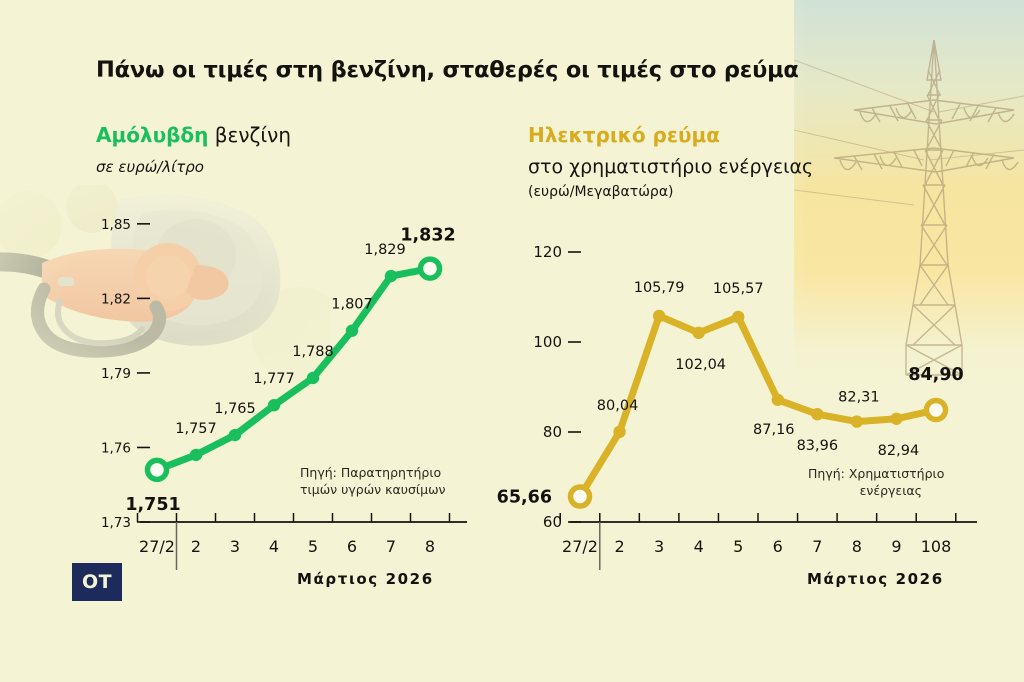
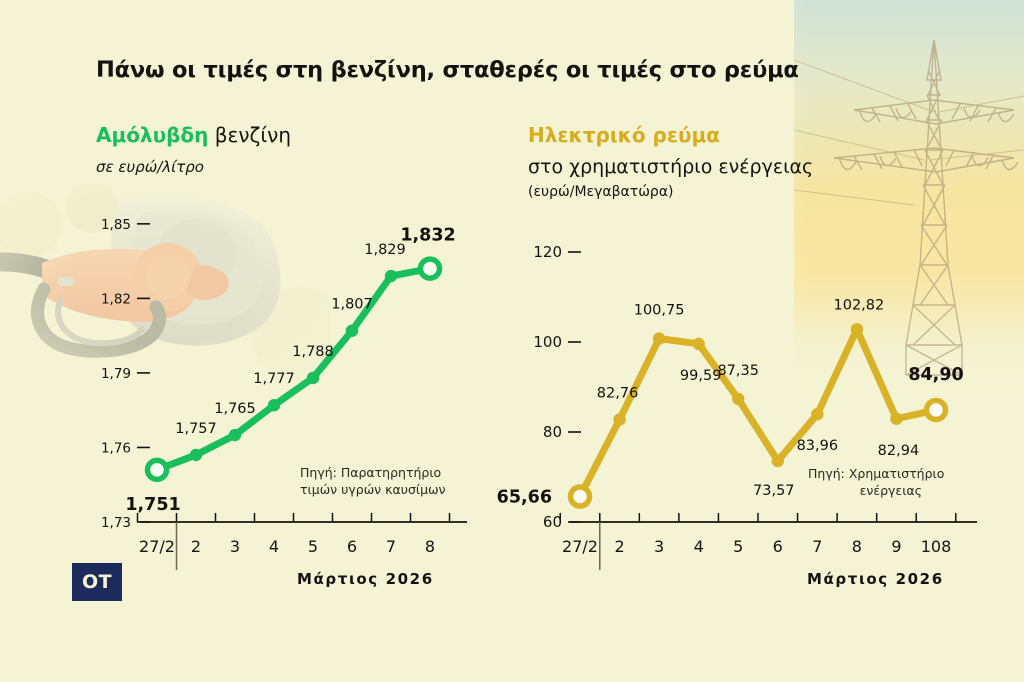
Ηλεκτρικό ρεύμα/2: 80,04 -> 82,76
Ηλεκτρικό ρεύμα/3: 105,79 -> 100,75
Ηλεκτρικό ρεύμα/4: 102,04 -> 99,59
Ηλεκτρικό ρεύμα/5: 105,57 -> 87,35
Ηλεκτρικό ρεύμα/6: 87,16 -> 73,57
Ηλεκτρικό ρεύμα/8: 82,31 -> 102,82
